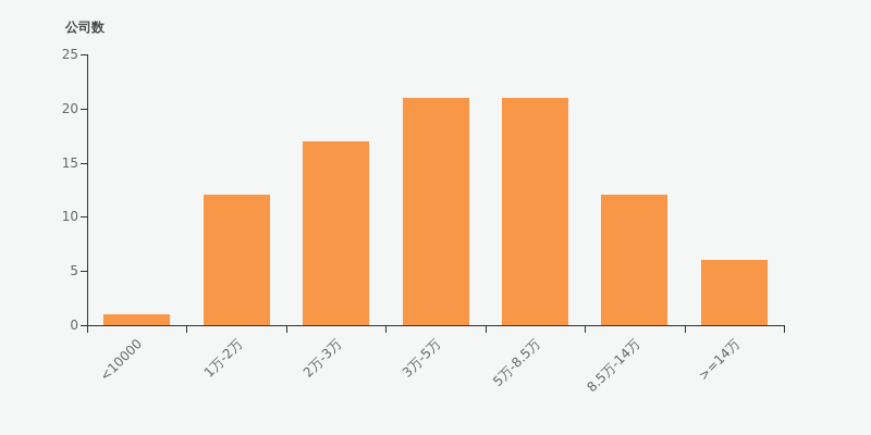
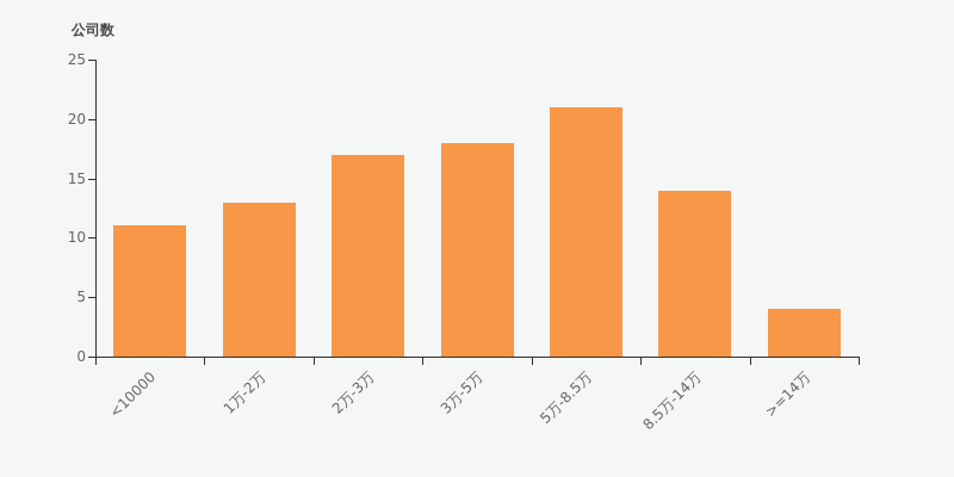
<10000: 1 -> 11
1万-2万: 12 -> 13
3万-5万: 21 -> 18
8.5万-14万: 12 -> 14
>=14万: 6 -> 4
